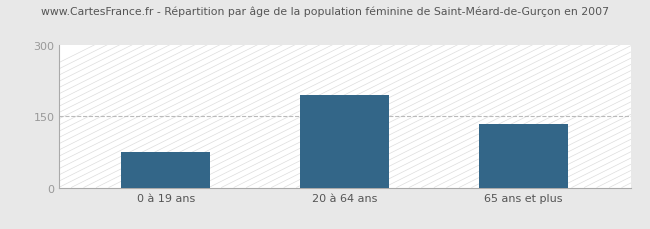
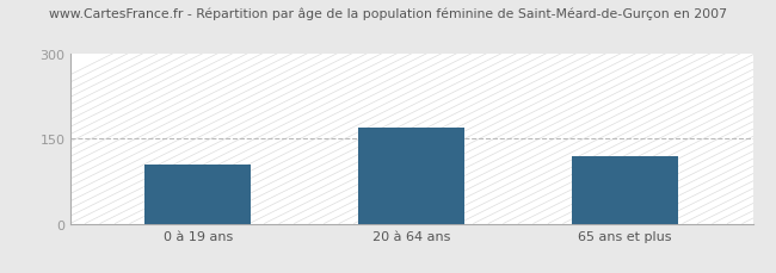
0 à 19 ans: 75 -> 105
20 à 64 ans: 195 -> 170
65 ans et plus: 133 -> 120
